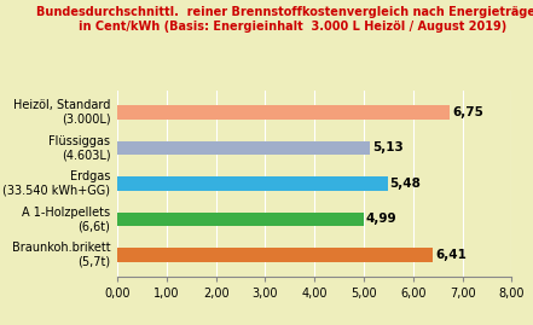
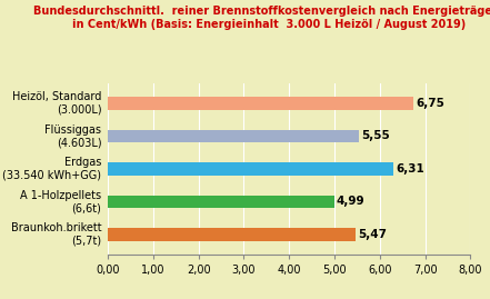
Flüssiggas (4.603L): 5,13 -> 5,55
Erdgas (33.540 kWh+GG): 5,48 -> 6,31
Braunkoh.brikett (5,7t): 6,41 -> 5,47
